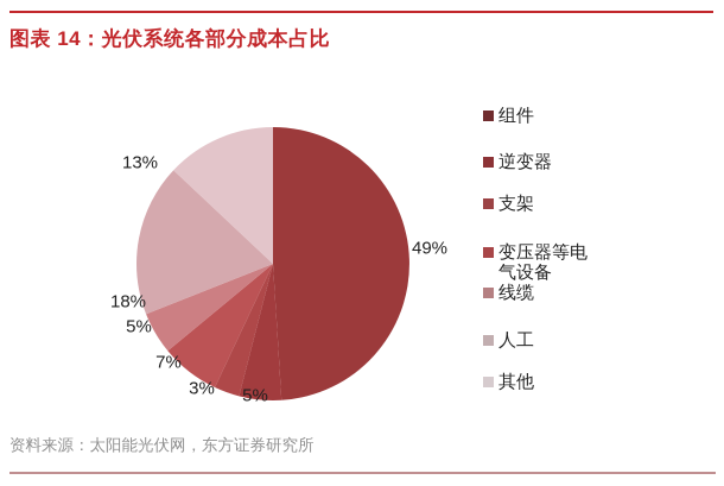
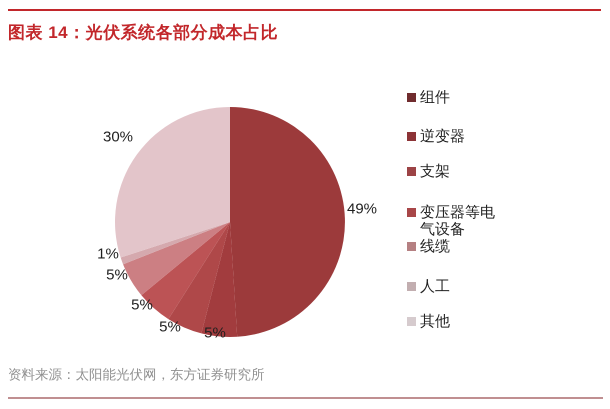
支架: 3% -> 5%
变压器等电气设备: 7% -> 5%
人工: 18% -> 1%
其他: 13% -> 30%
